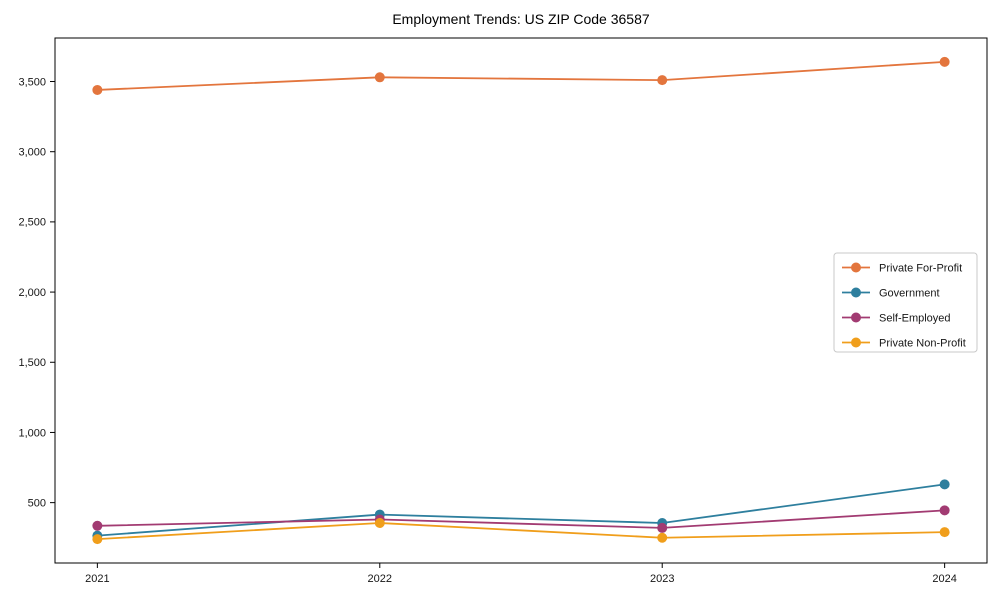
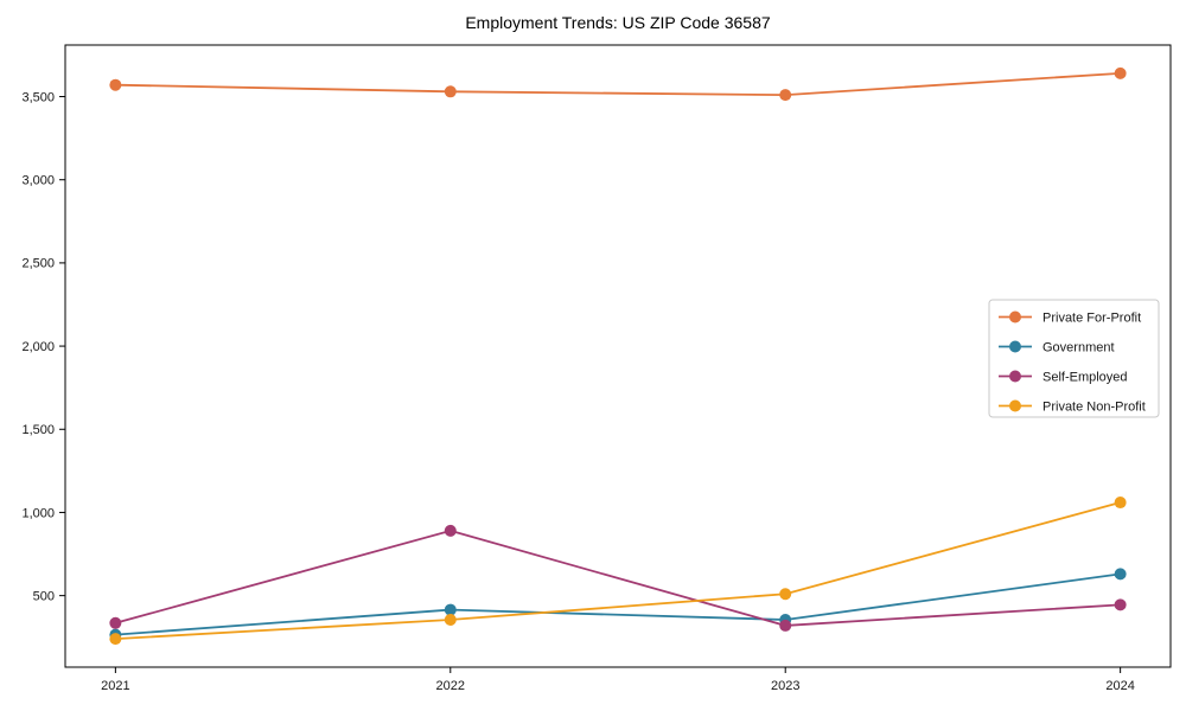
Private For-Profit/2021: 3440 -> 3570
Self-Employed/2022: 380 -> 890
Private Non-Profit/2023: 250 -> 510
Private Non-Profit/2024: 290 -> 1060
